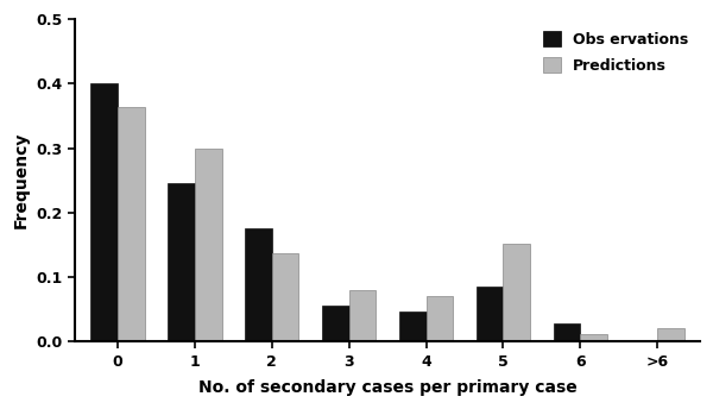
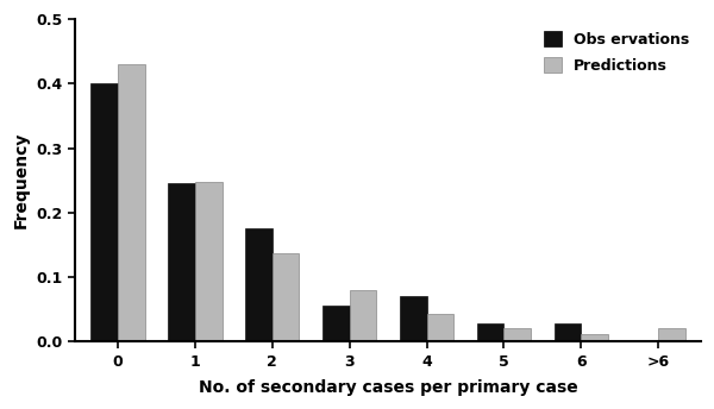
Predictions/0: 0.364 -> 0.430
Predictions/1: 0.300 -> 0.248
Obs ervations/4: 0.046 -> 0.070
Predictions/4: 0.070 -> 0.043
Obs ervations/5: 0.086 -> 0.028
Predictions/5: 0.152 -> 0.020
